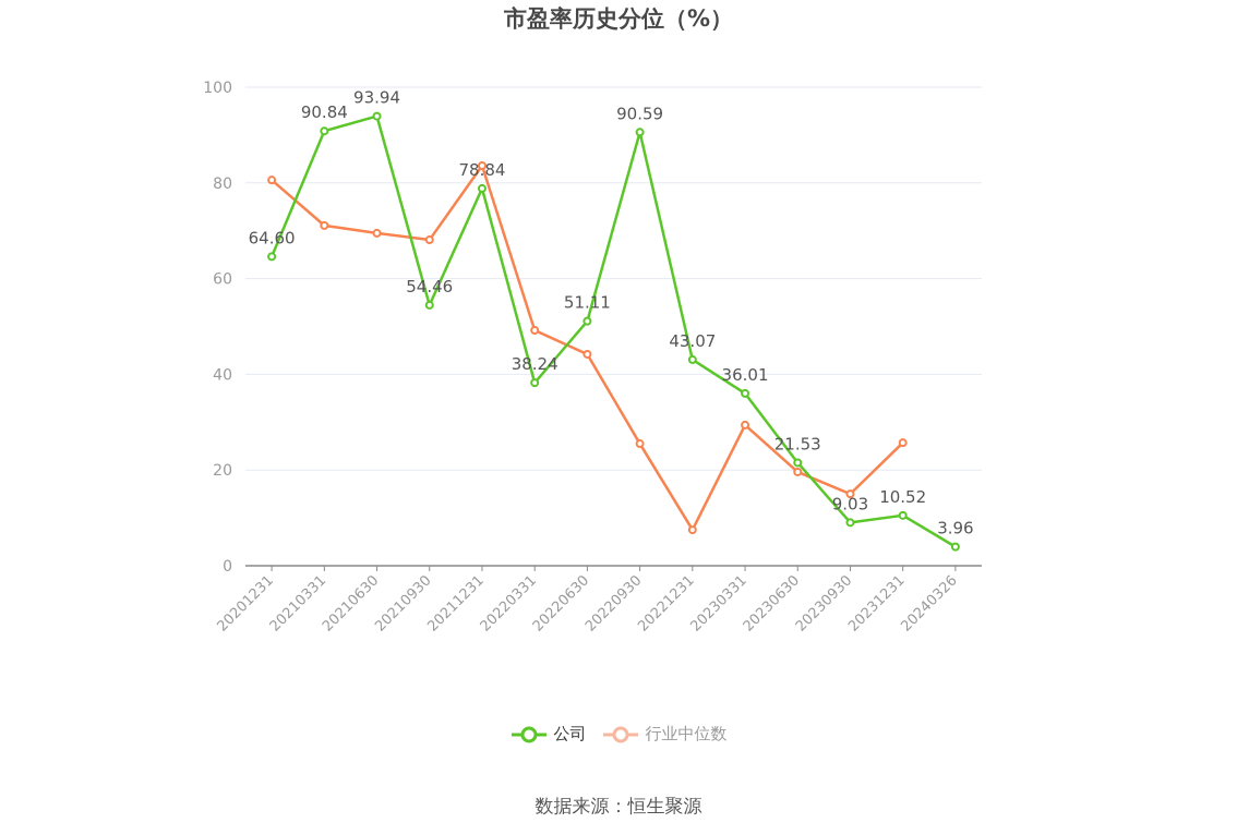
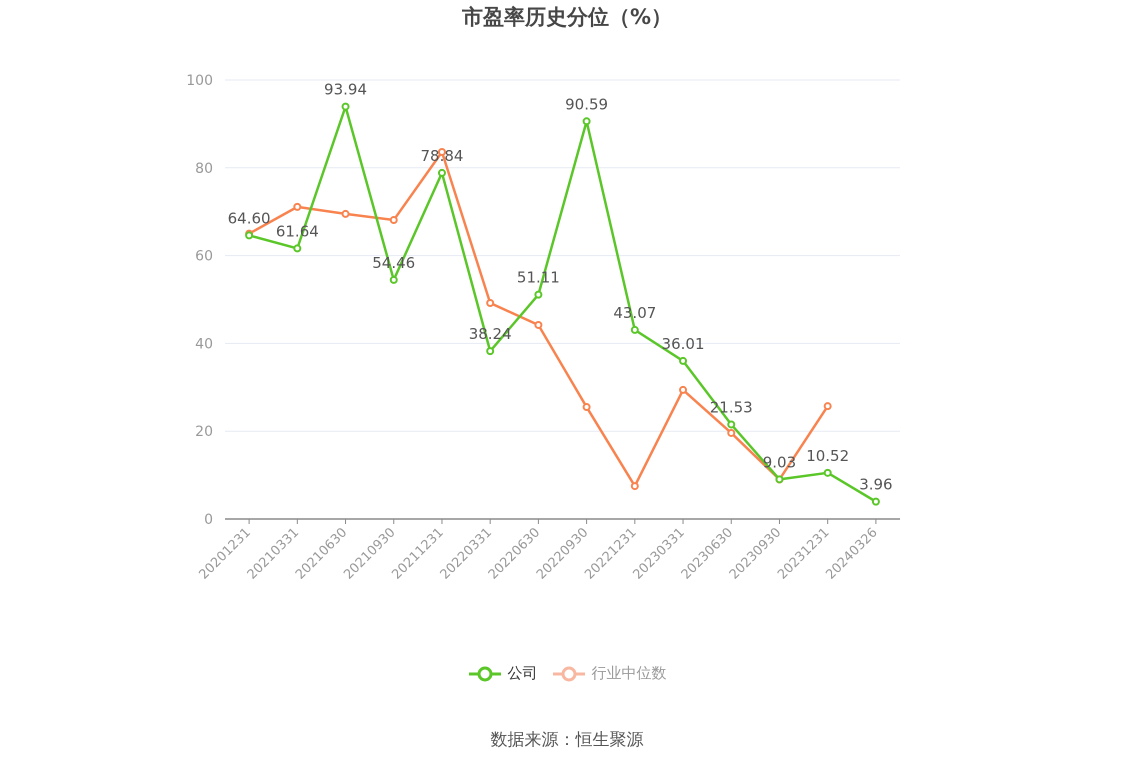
行业中位数/20201231: 81 -> 65
公司/20210331: 90.84 -> 61.64
行业中位数/20230930: 15 -> 9
